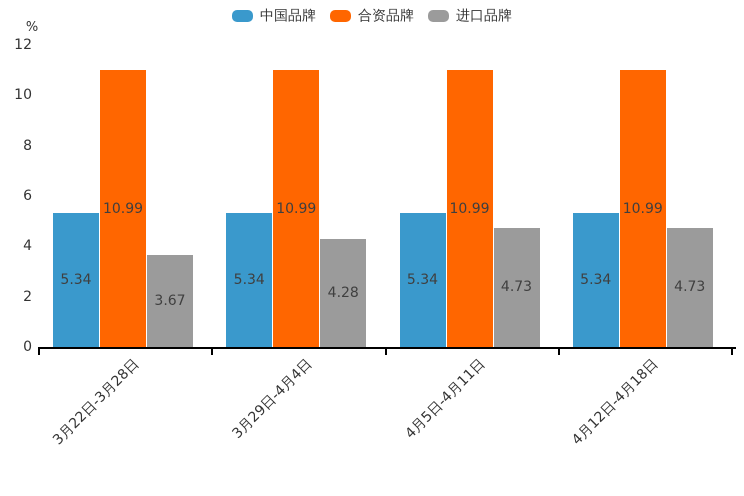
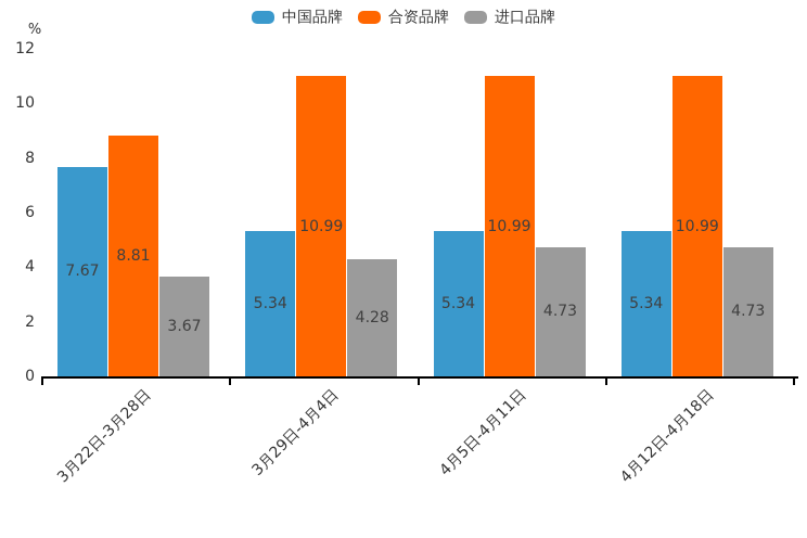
中国品牌/3月22日-3月28日: 5.34 -> 7.67
合资品牌/3月22日-3月28日: 10.99 -> 8.81
